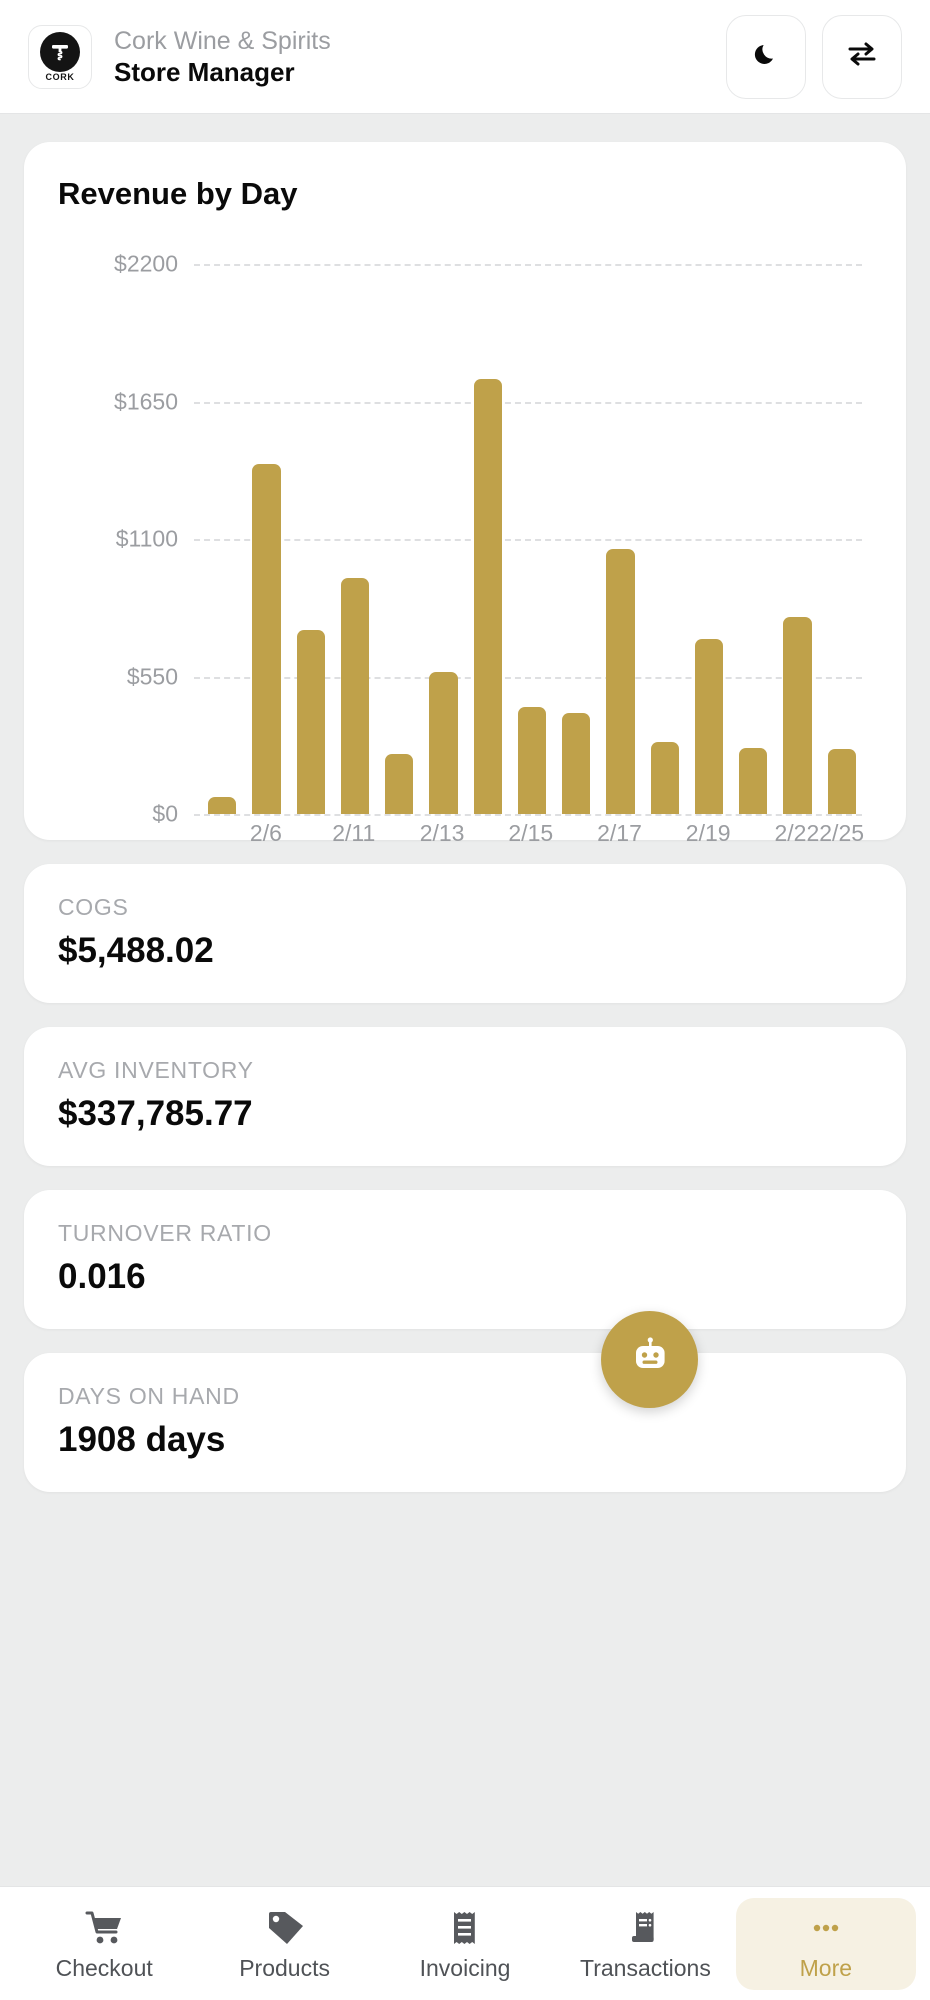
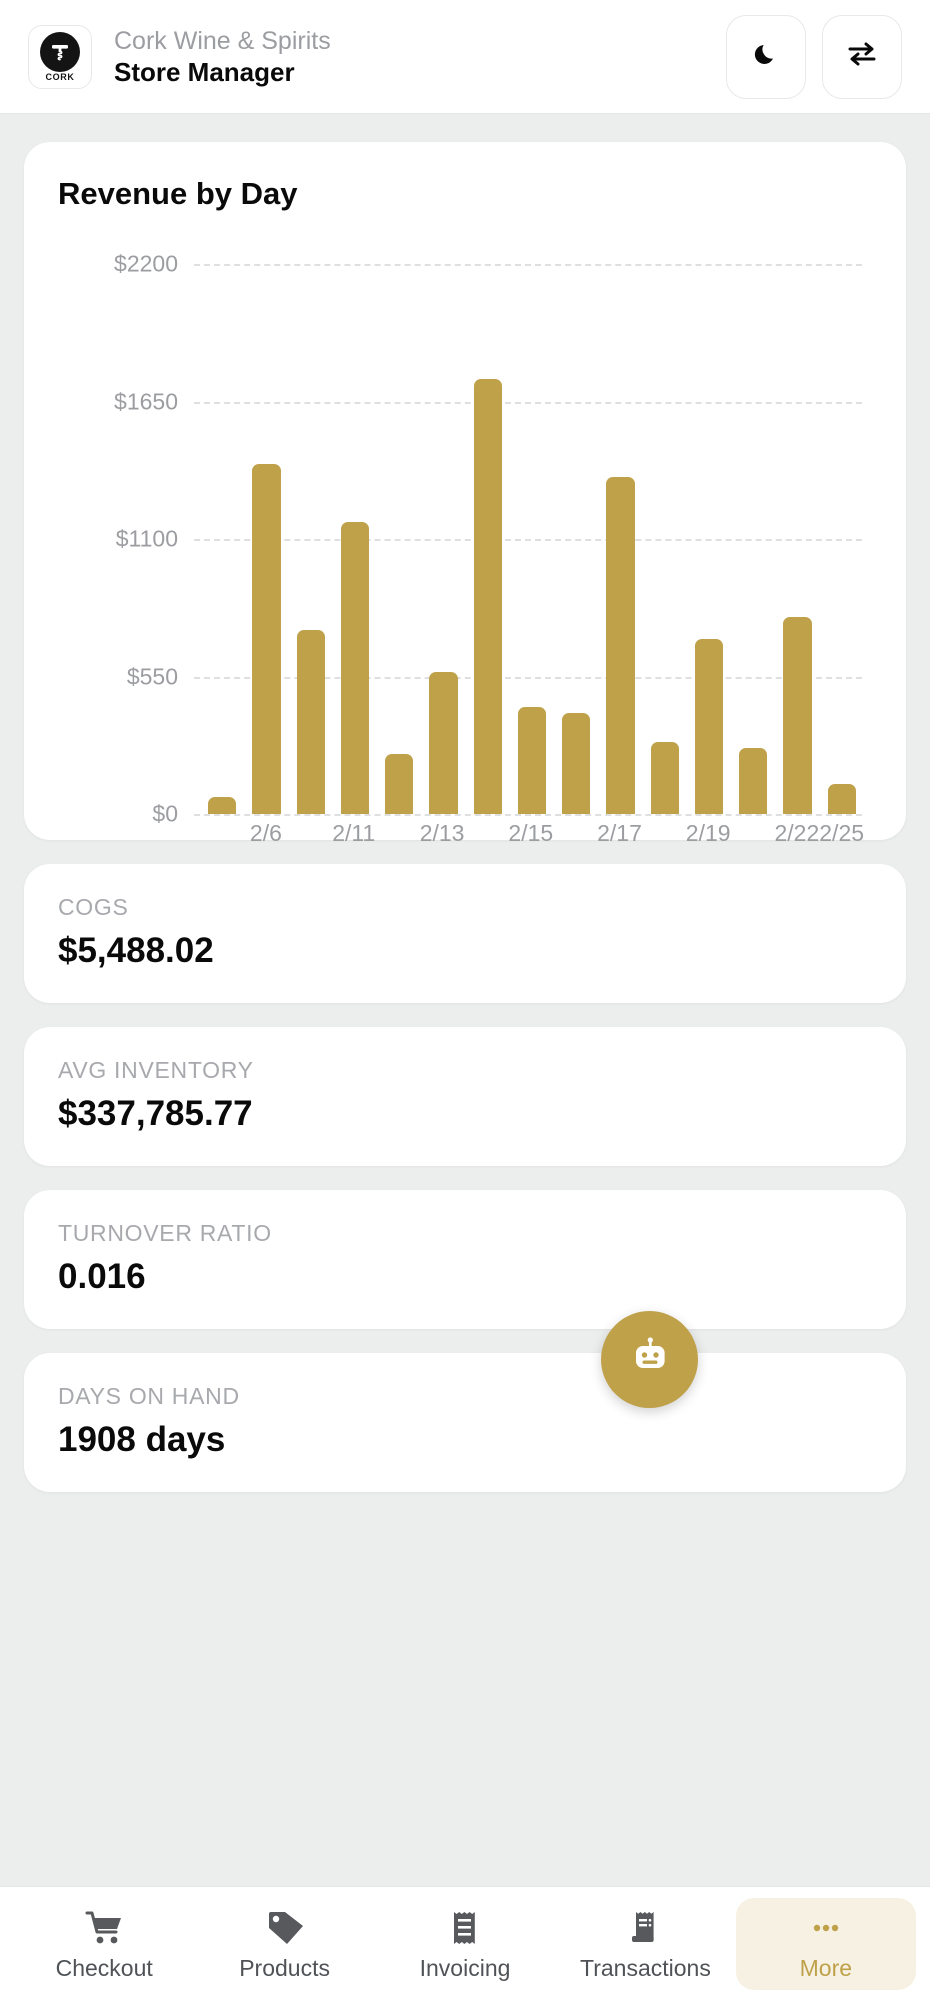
2/11: $940 -> $1170
2/17: $1060 -> $1350
2/25: $260 -> $120
